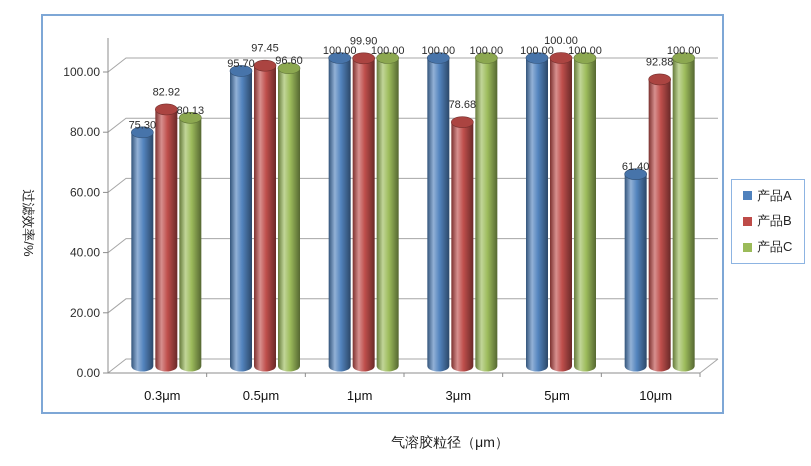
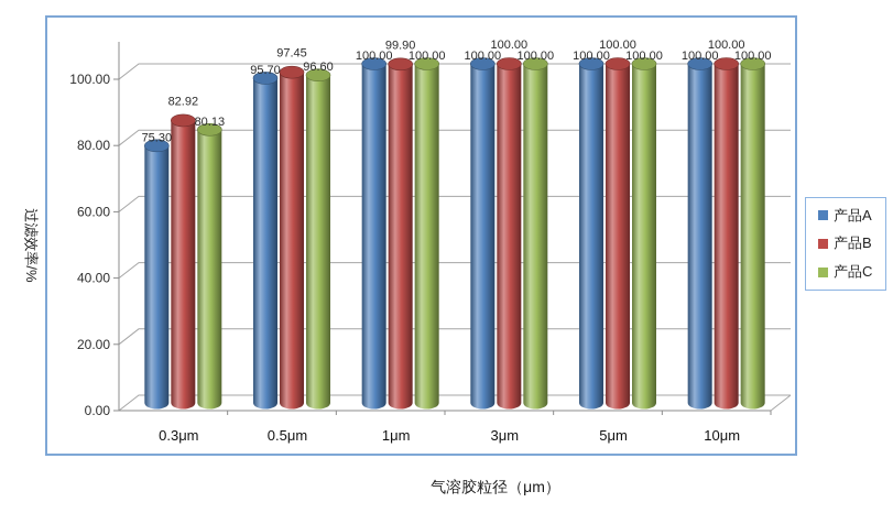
产品B/3μm: 78.68 -> 100.00
产品A/10μm: 61.40 -> 100.00
产品B/10μm: 92.88 -> 100.00
